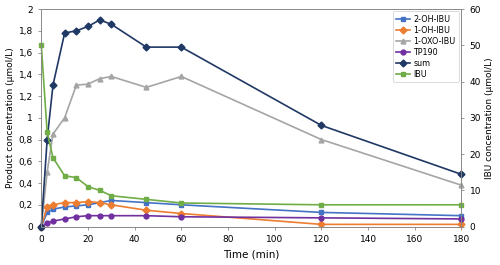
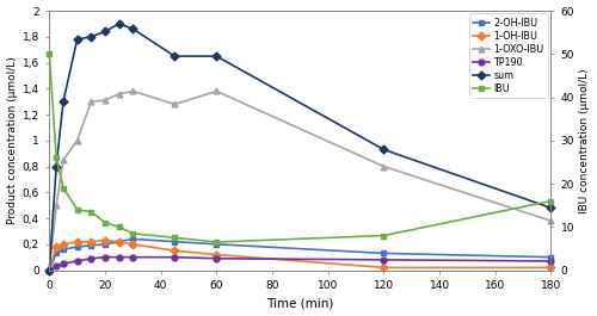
IBU/120: 6.0 -> 8.0
IBU/180: 6.0 -> 16.0
